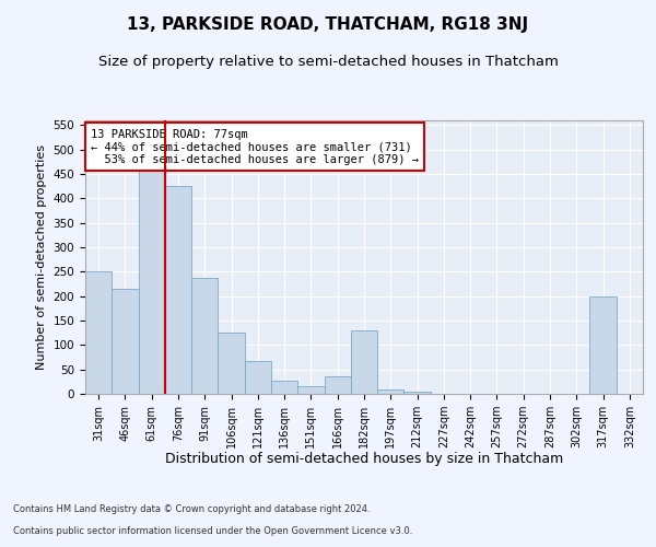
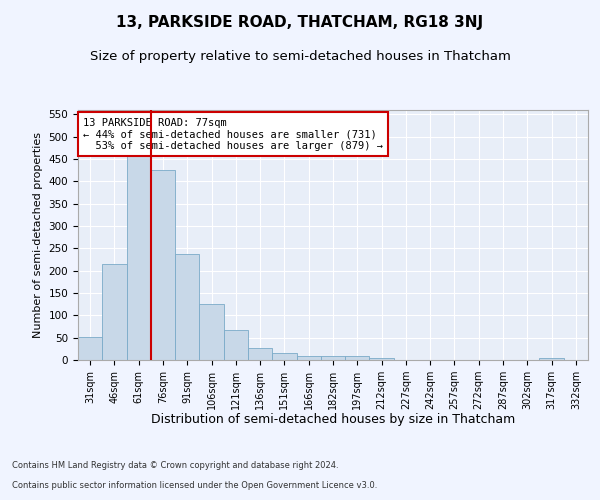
31sqm: 250 -> 52
166sqm: 35 -> 10
182sqm: 130 -> 10
317sqm: 200 -> 5
